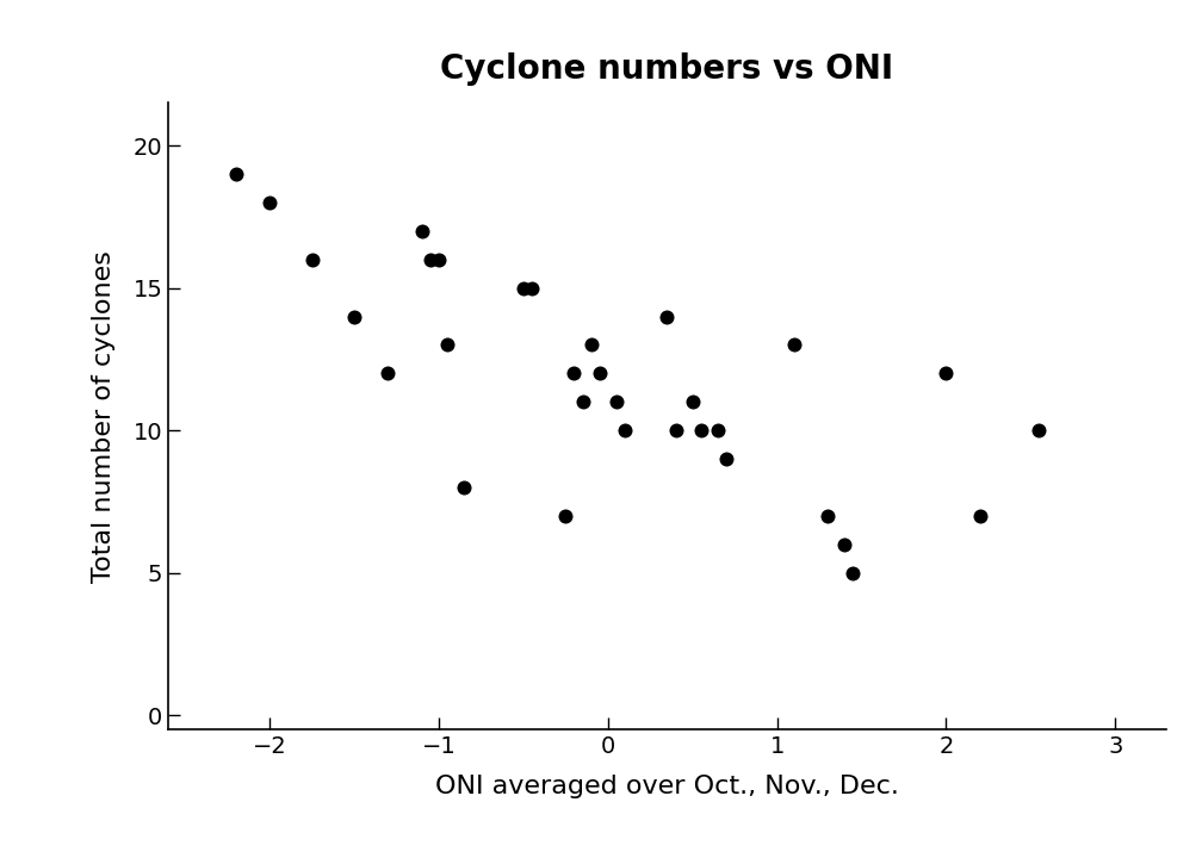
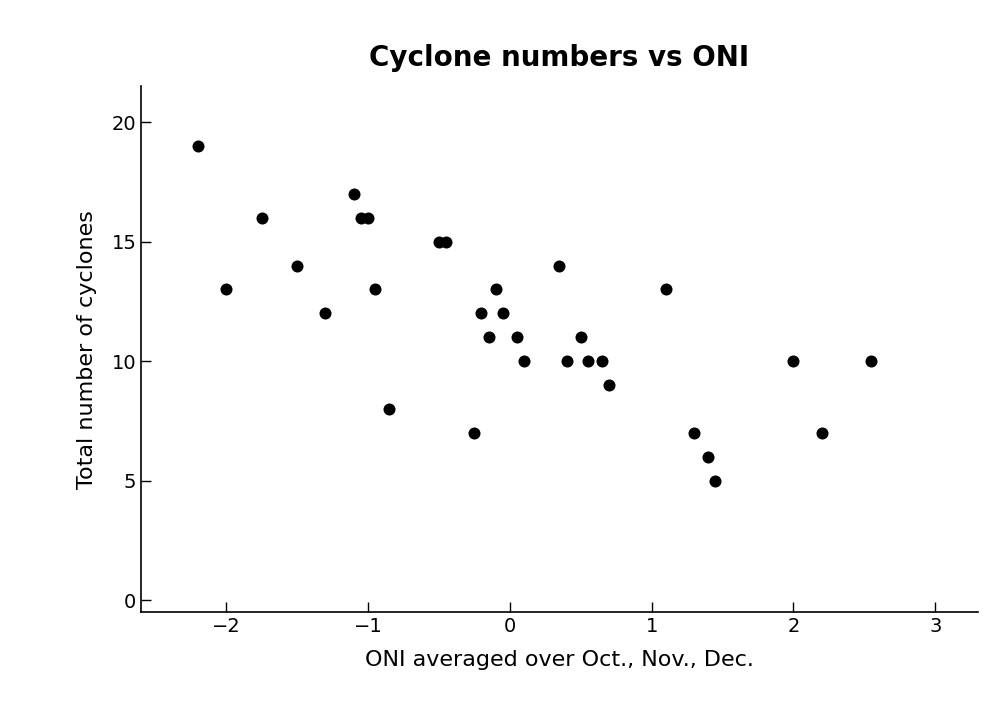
−2: 18 -> 13
2: 12 -> 10
